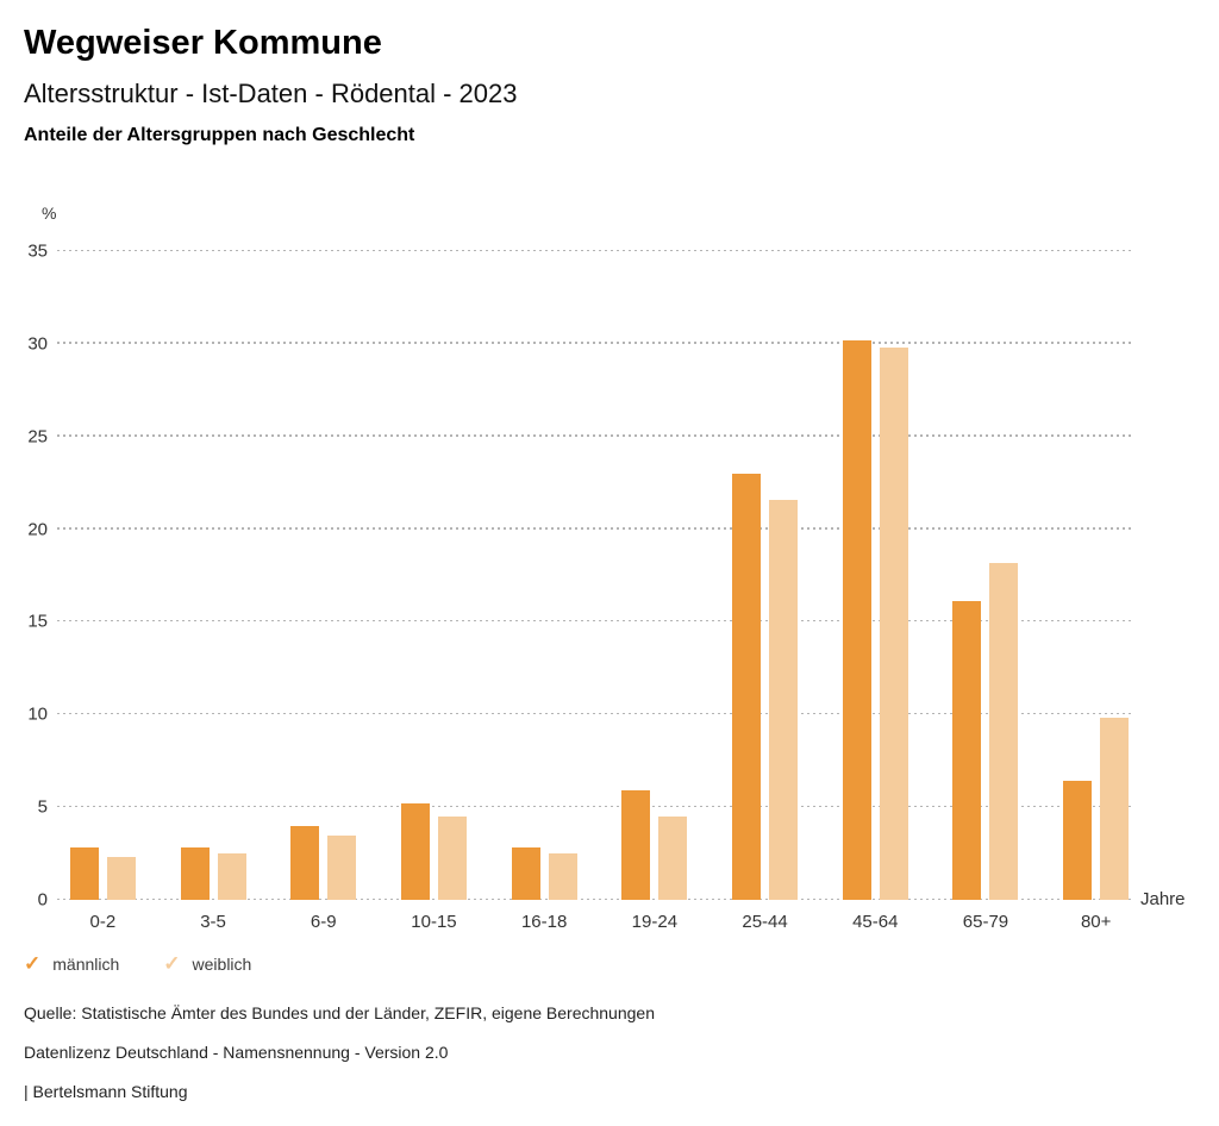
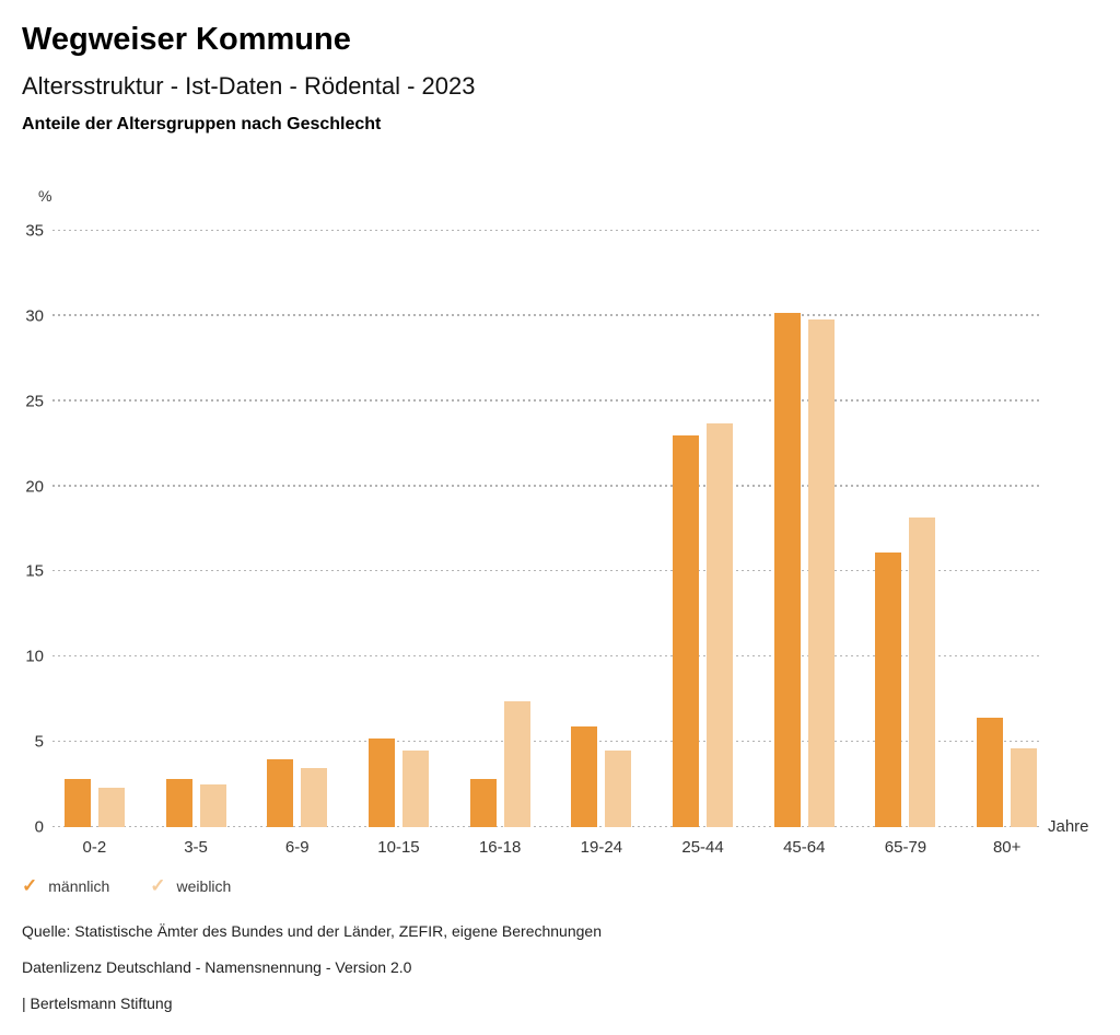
weiblich/16-18: 2.5 -> 7.4
weiblich/25-44: 21.6 -> 23.7
weiblich/80+: 9.8 -> 4.6
